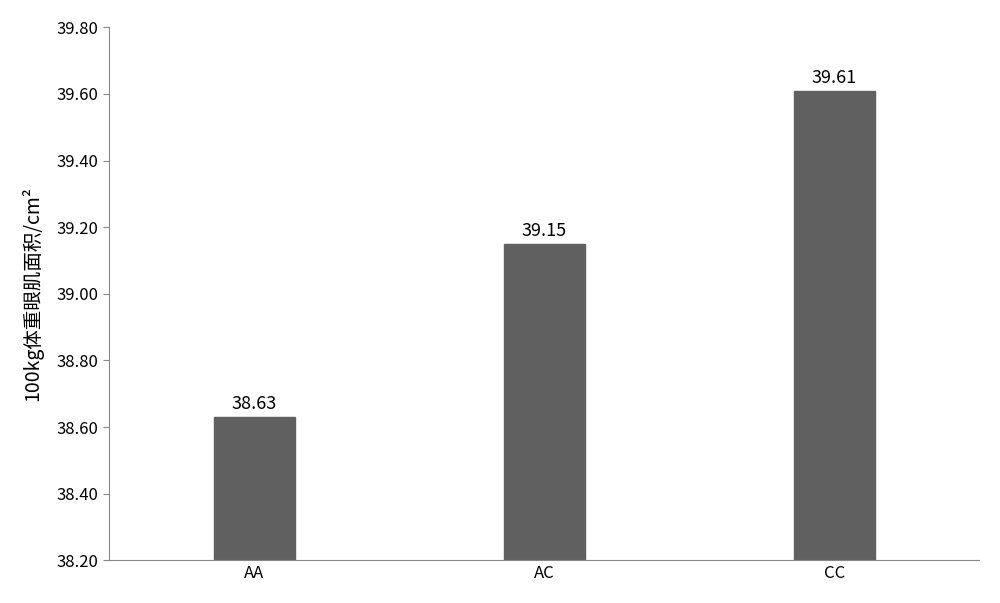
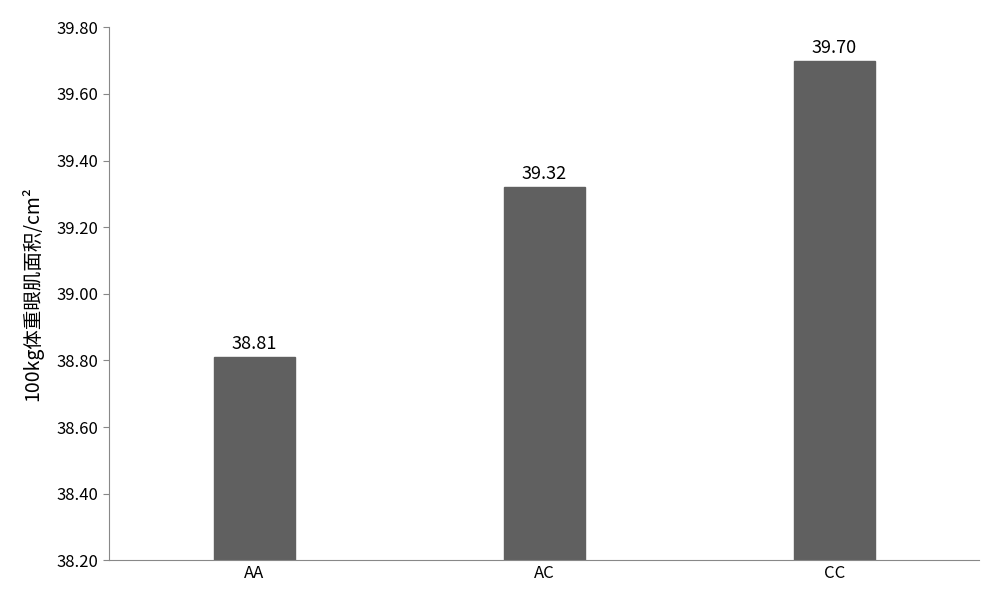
AA: 38.63 -> 38.81
AC: 39.15 -> 39.32
CC: 39.61 -> 39.70
